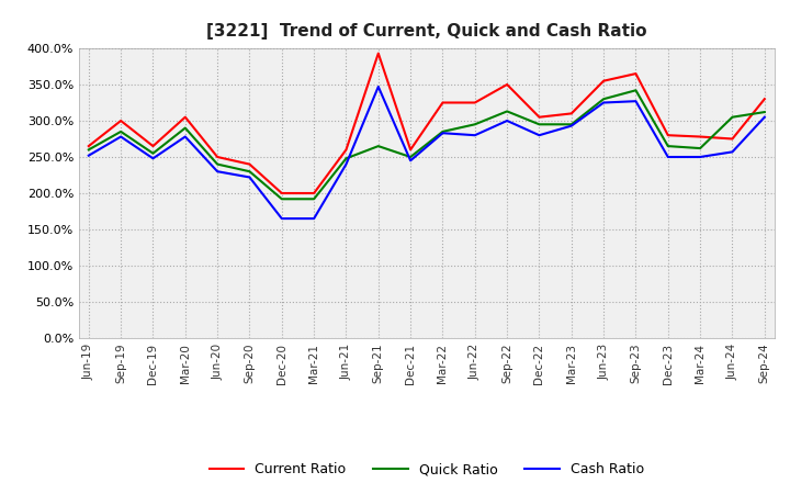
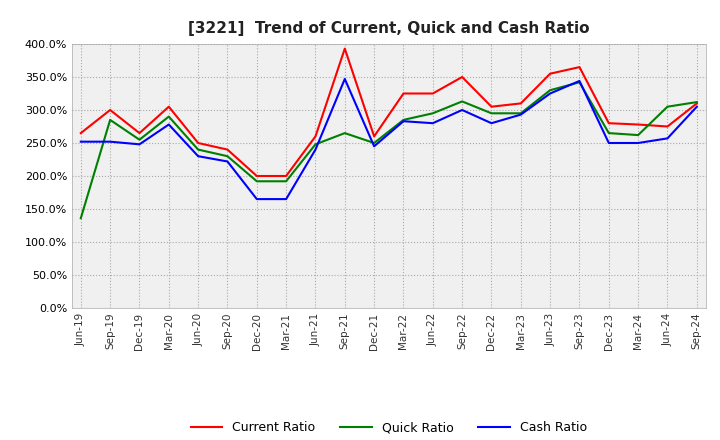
Quick Ratio/Jun-19: 260% -> 136%
Cash Ratio/Sep-19: 278% -> 252%
Cash Ratio/Sep-23: 327% -> 344%
Current Ratio/Sep-24: 330% -> 310%
